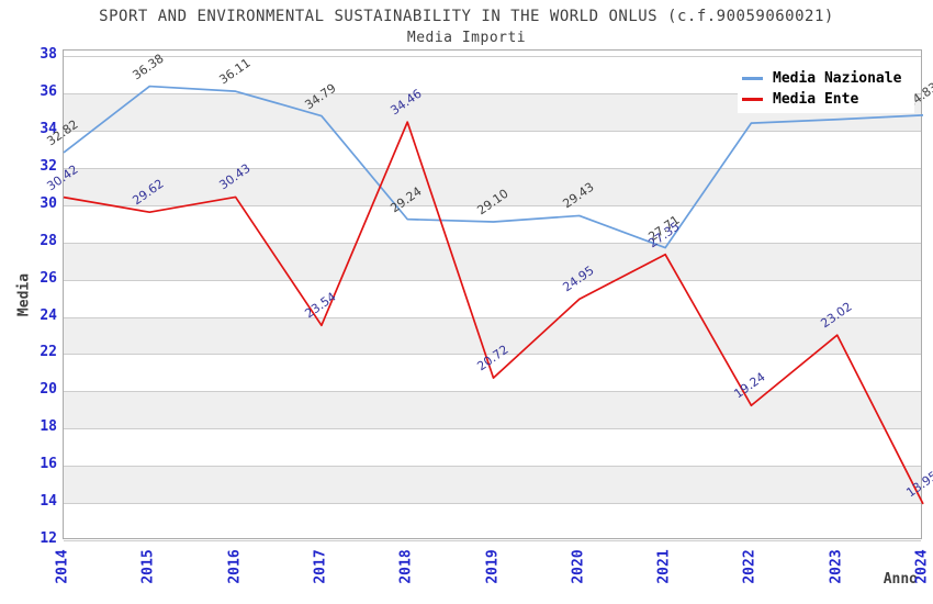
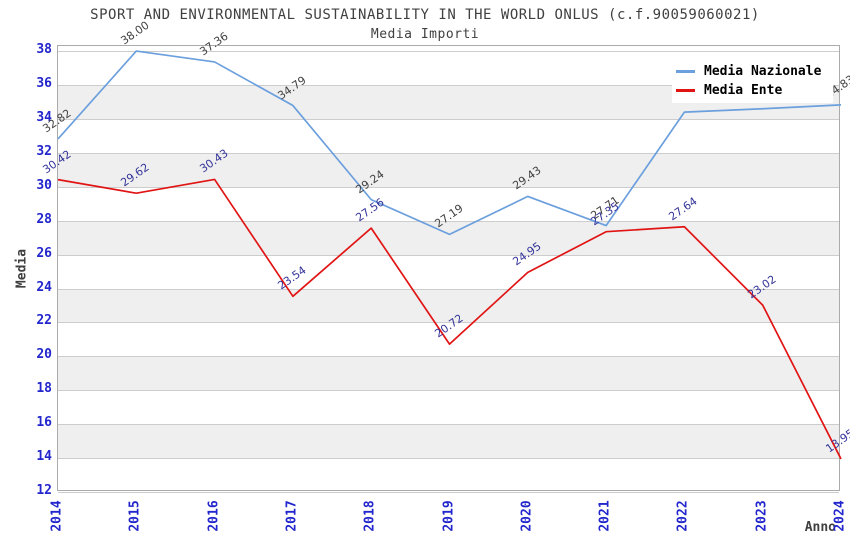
Media Nazionale/2015: 36.38 -> 38.00
Media Nazionale/2016: 36.11 -> 37.36
Media Ente/2018: 34.46 -> 27.56
Media Nazionale/2019: 29.10 -> 27.19
Media Ente/2022: 19.24 -> 27.64
